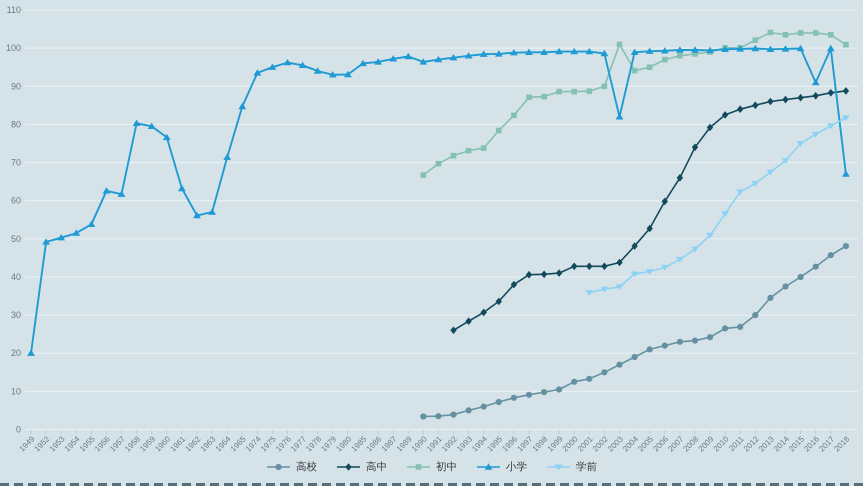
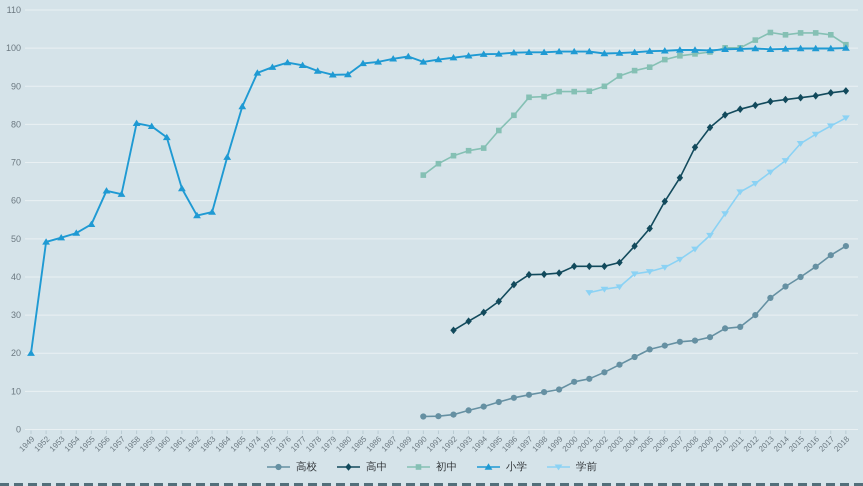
初中/2003: 101 -> 93
小学/2003: 82 -> 99
小学/2016: 91 -> 100
小学/2018: 67 -> 100
